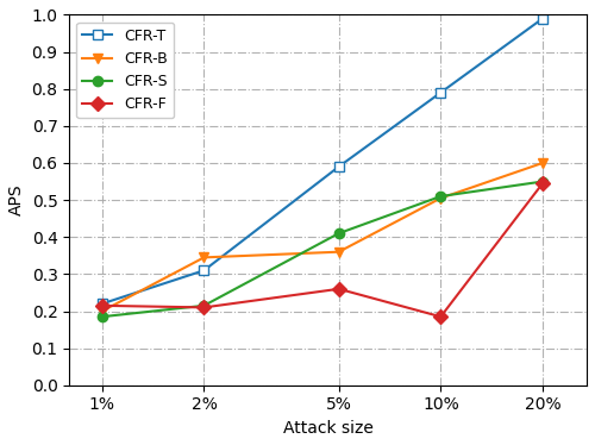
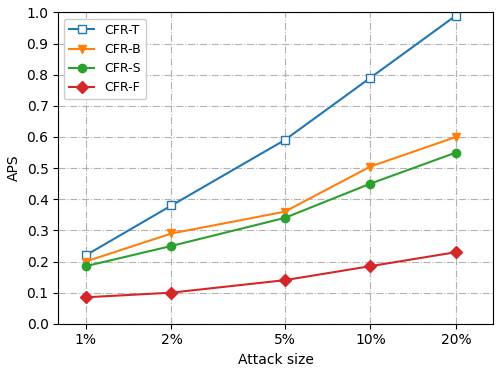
CFR-F/1%: 0.215 -> 0.085
CFR-T/2%: 0.31 -> 0.38
CFR-B/2%: 0.345 -> 0.290
CFR-S/2%: 0.215 -> 0.250
CFR-F/2%: 0.210 -> 0.100
CFR-S/5%: 0.410 -> 0.340
CFR-F/5%: 0.260 -> 0.140
CFR-S/10%: 0.510 -> 0.450
CFR-F/20%: 0.545 -> 0.230
